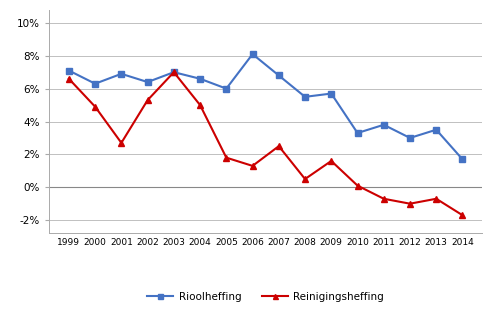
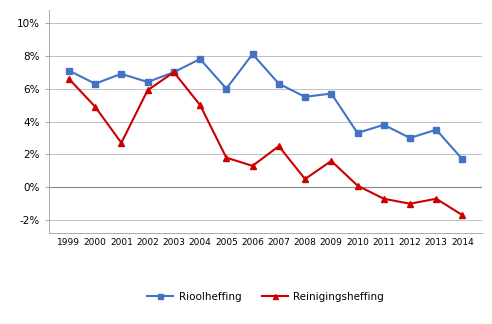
Reinigingsheffing/2002: 5.3% -> 5.9%
Rioolheffing/2004: 6.6% -> 7.8%
Rioolheffing/2007: 6.8% -> 6.3%
